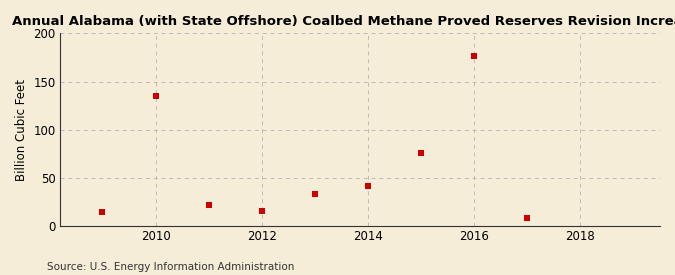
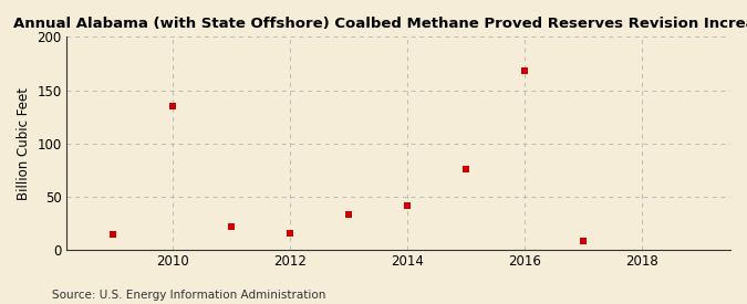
2016: 176 -> 168
